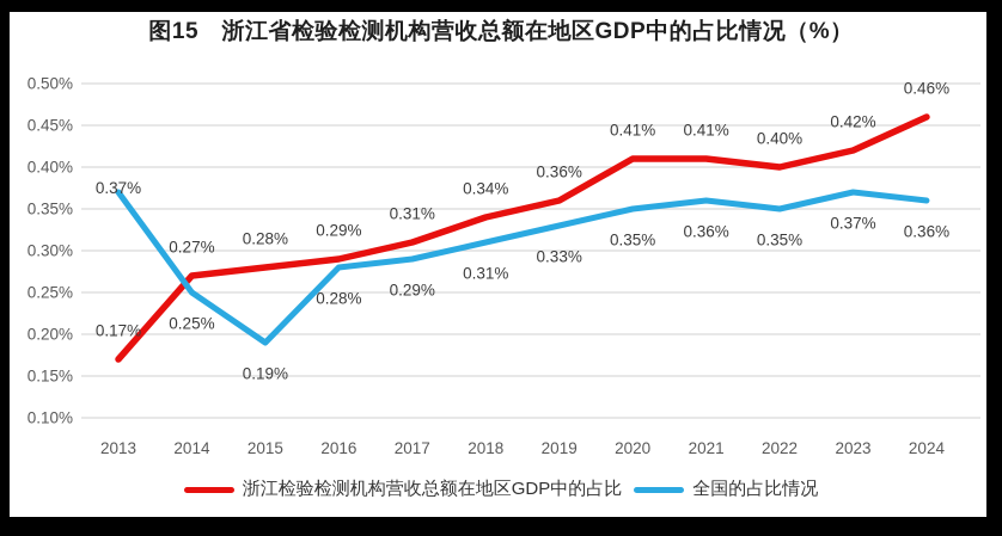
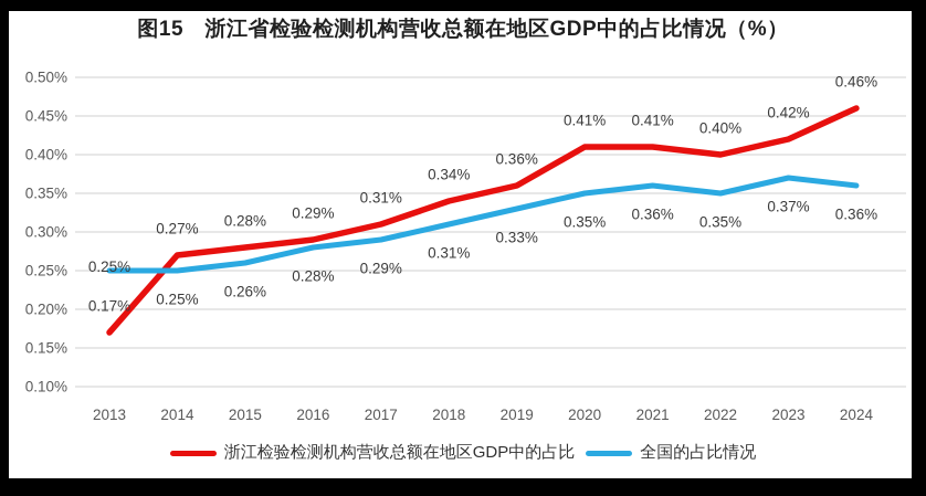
全国的占比情况/2013: 0.37% -> 0.25%
全国的占比情况/2015: 0.19% -> 0.26%
